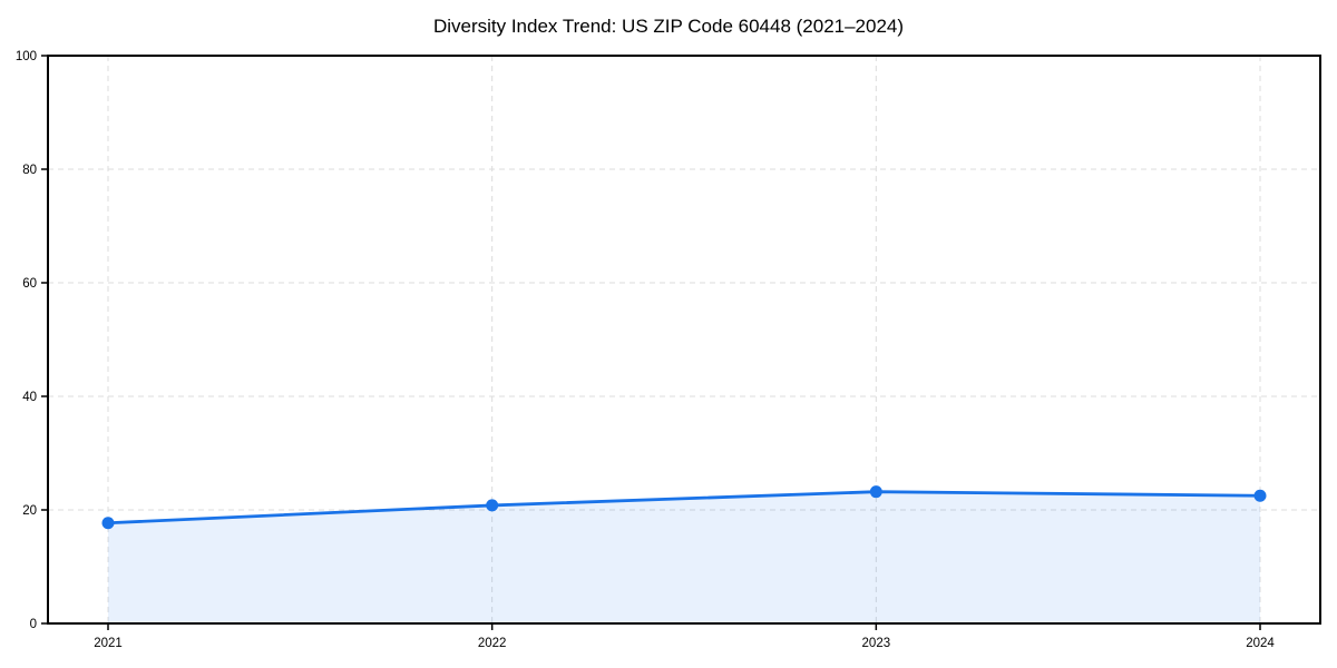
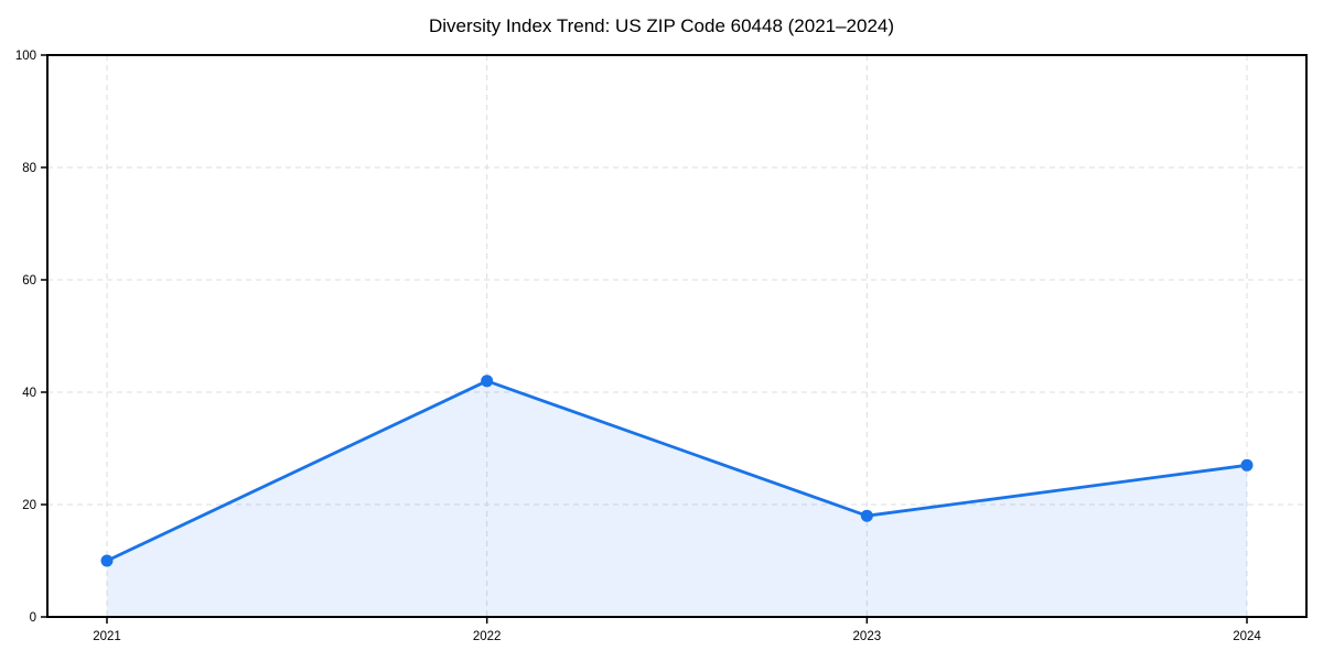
2021: 18 -> 10
2022: 21 -> 42
2023: 23 -> 18
2024: 22 -> 27
